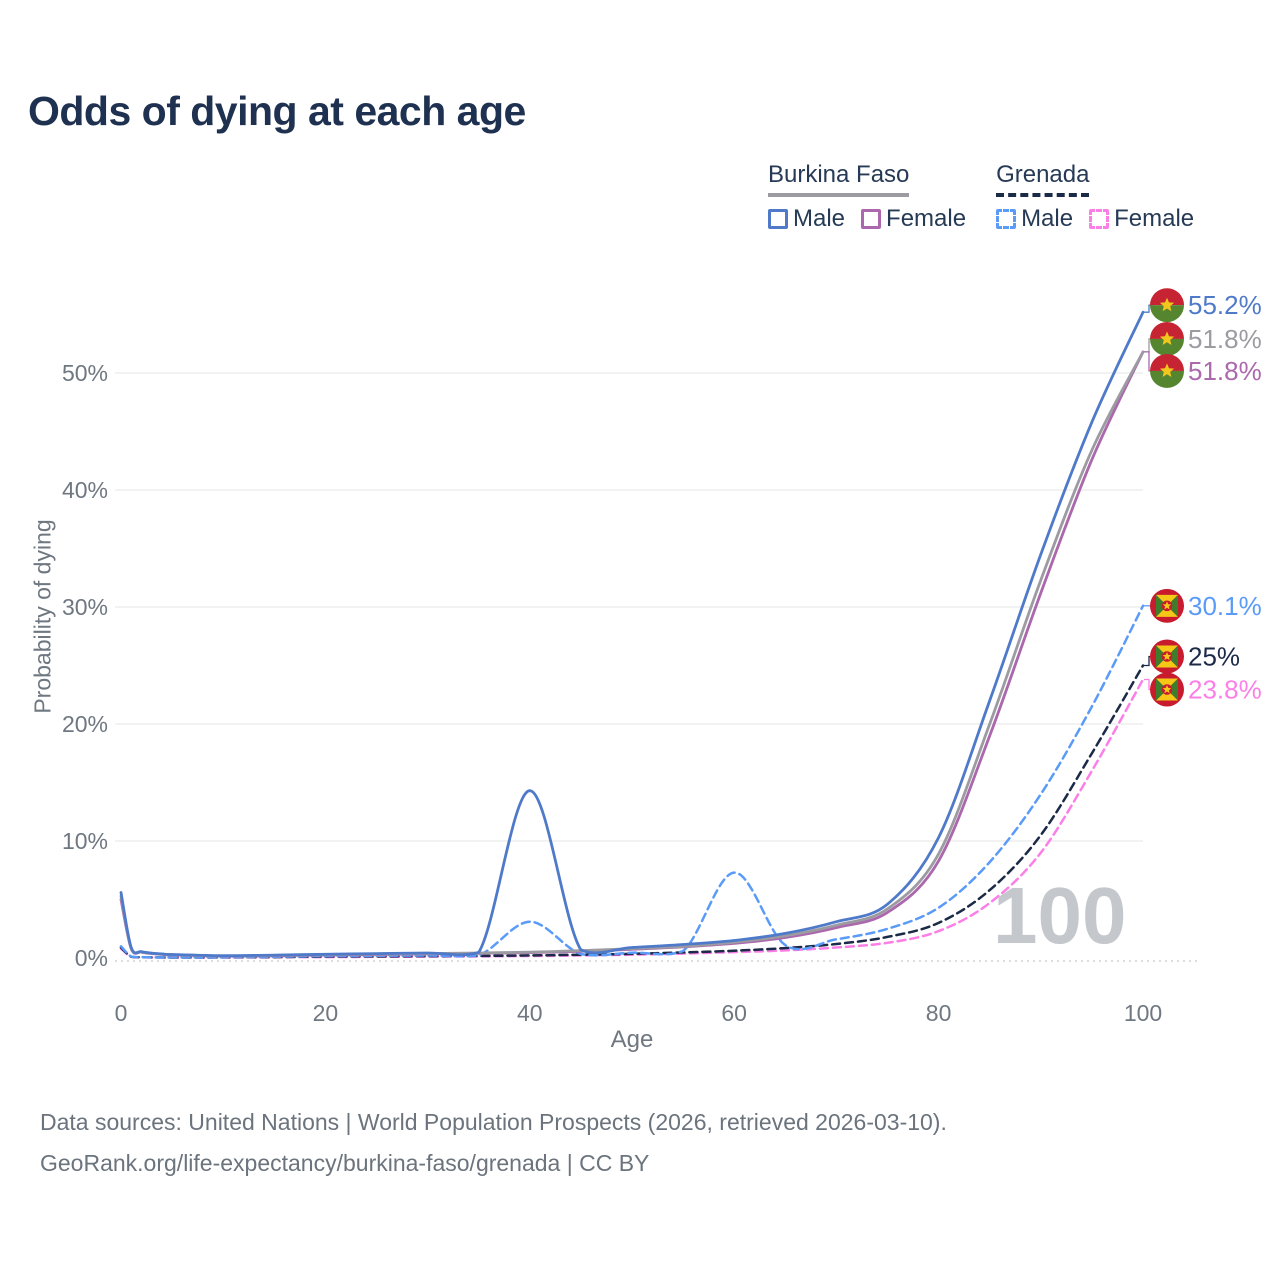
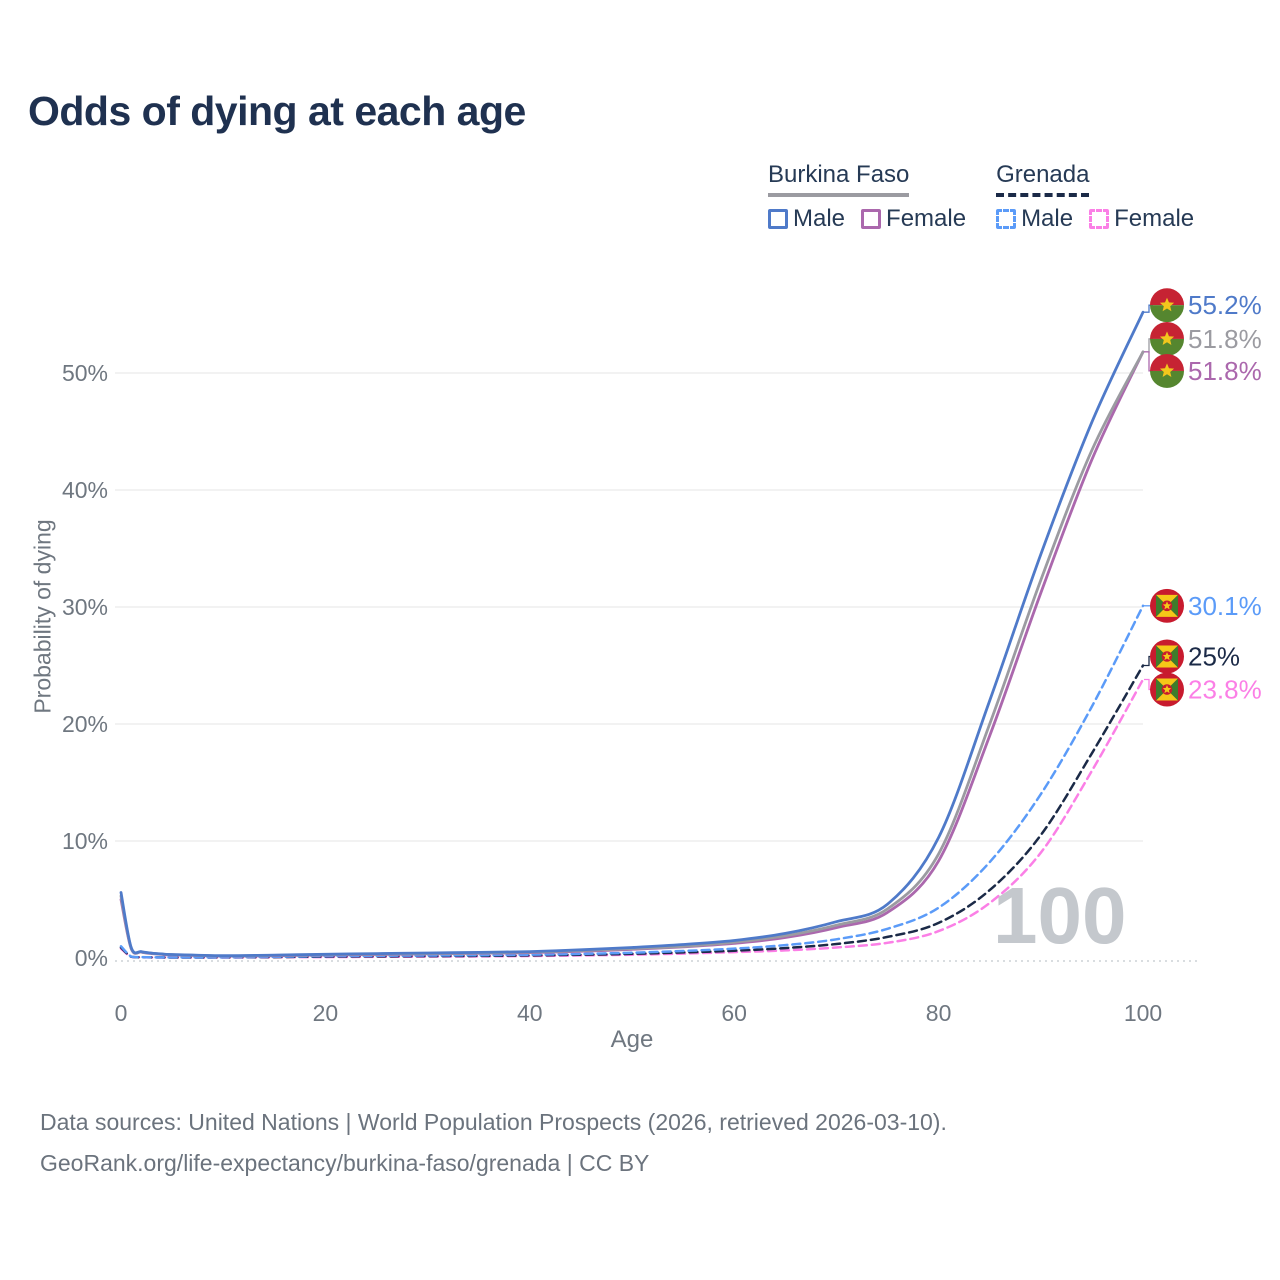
Burkina Faso Male/40: 14.3% -> 0.6%
Grenada Male/40: 3.1% -> 0.3%
Grenada Male/60: 7.3% -> 0.8%
